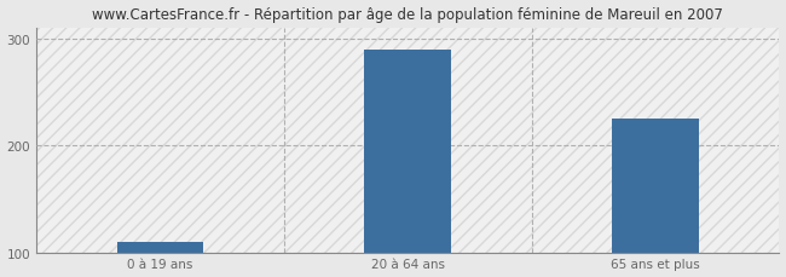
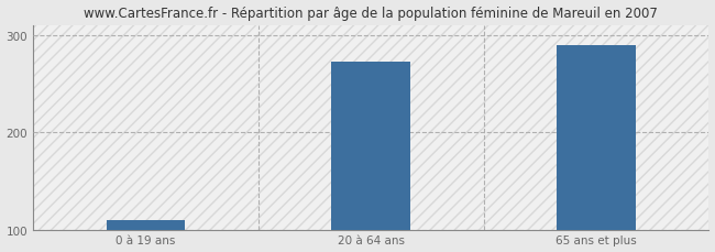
20 à 64 ans: 289 -> 272
65 ans et plus: 225 -> 290
